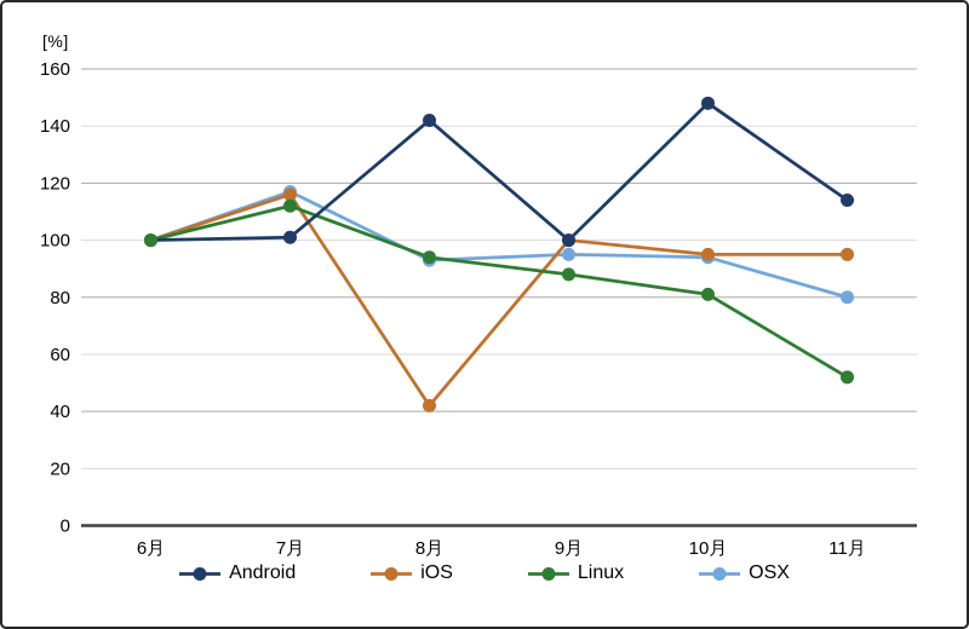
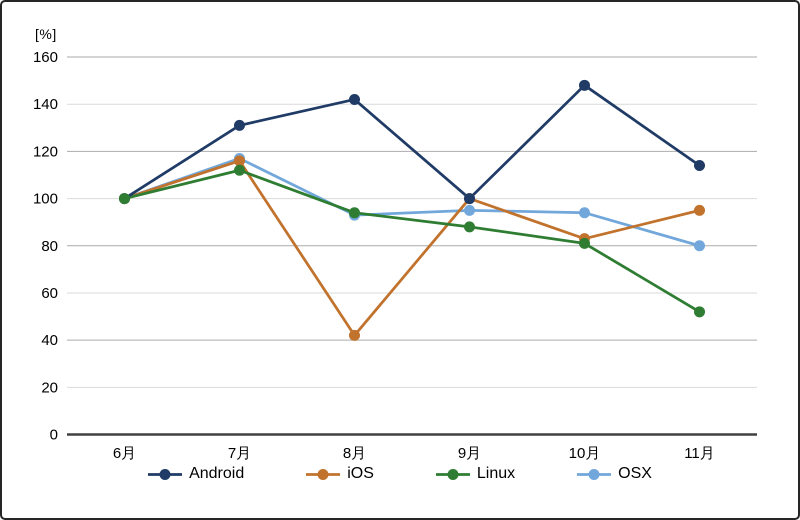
Android/7月: 101 -> 131
iOS/10月: 95 -> 83
